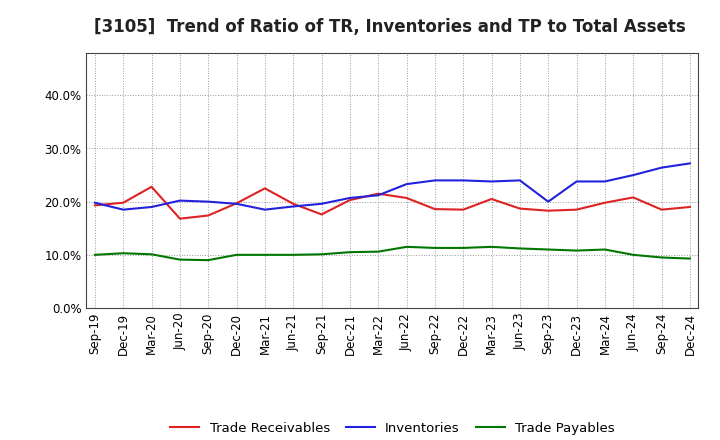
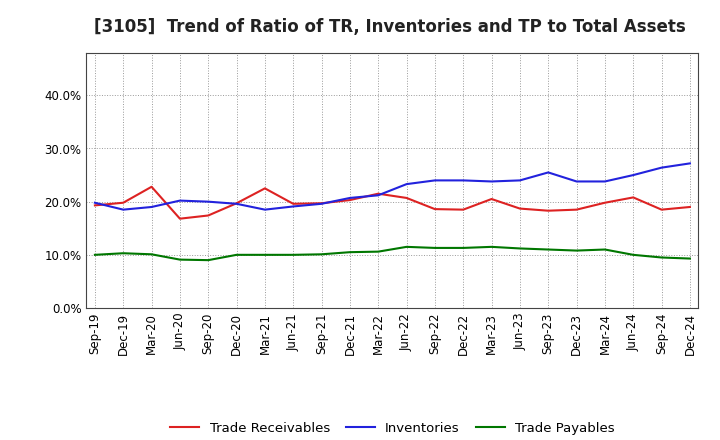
Trade Receivables/Sep-21: 17.6% -> 19.7%
Inventories/Sep-23: 20.0% -> 25.5%
